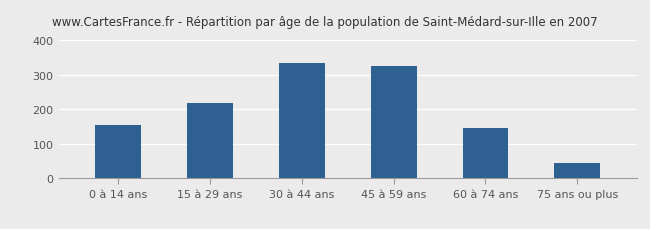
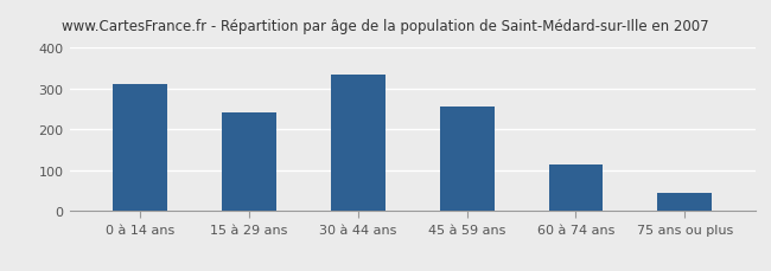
0 à 14 ans: 155 -> 311
15 à 29 ans: 220 -> 242
45 à 59 ans: 325 -> 257
60 à 74 ans: 145 -> 113
